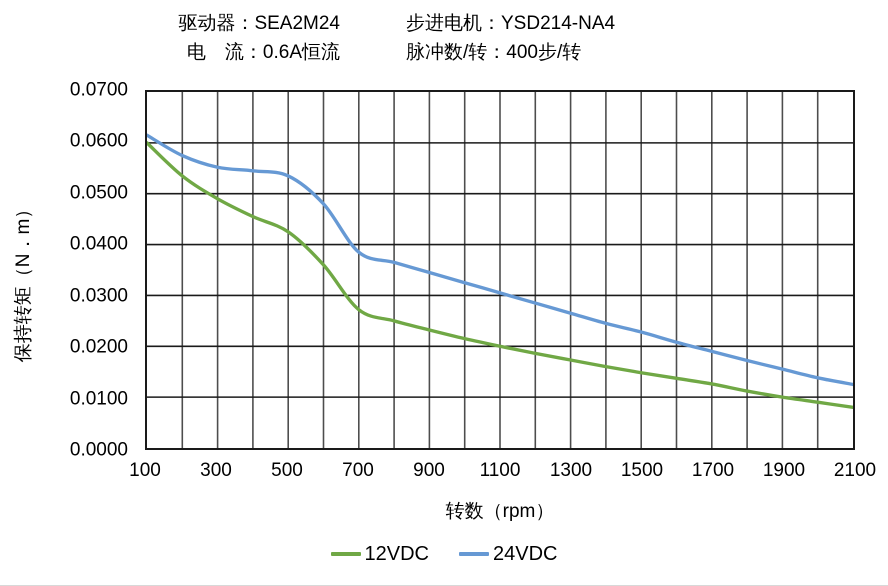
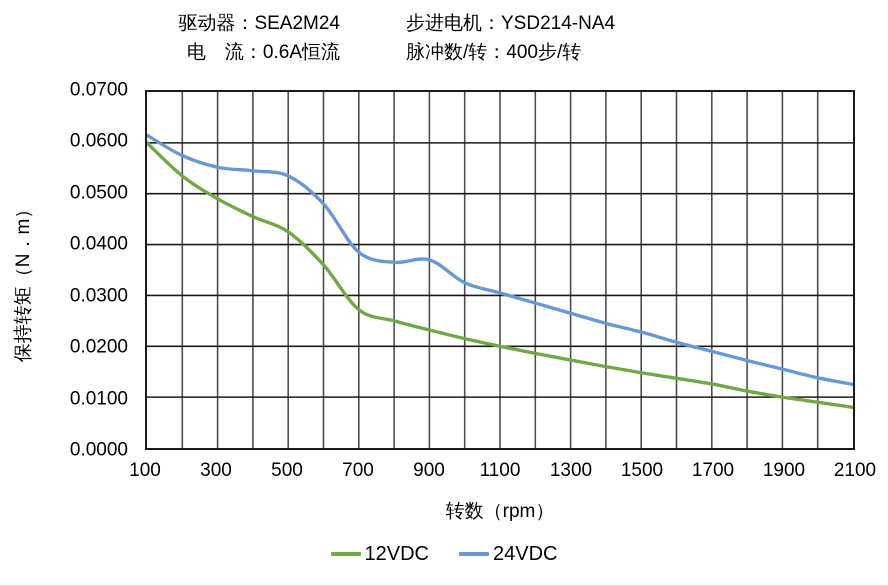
24VDC/900: 0.035 -> 0.037
